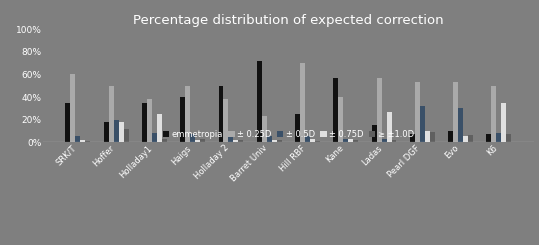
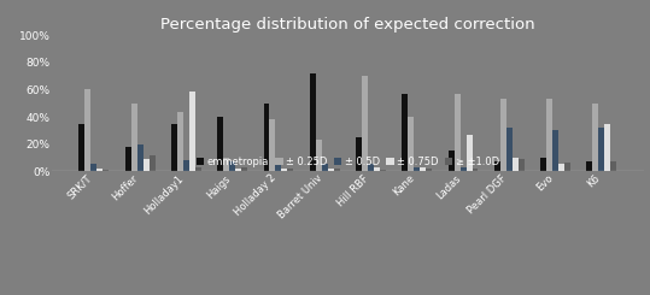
± 0.75D/Hoffer: 18% -> 9%
± 0.25D/Holladay1: 38% -> 44%
± 0.75D/Holladay1: 25% -> 59%
± 0.25D/Haigs: 50% -> 10%
± 0.5D/K6: 8% -> 32%
